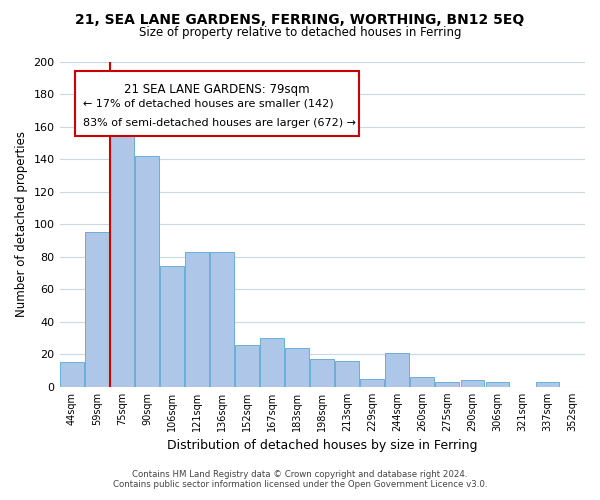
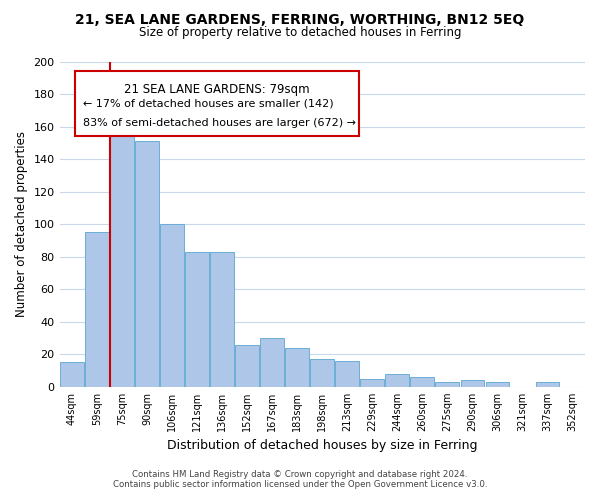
90sqm: 142 -> 151
106sqm: 74 -> 100
244sqm: 21 -> 8
